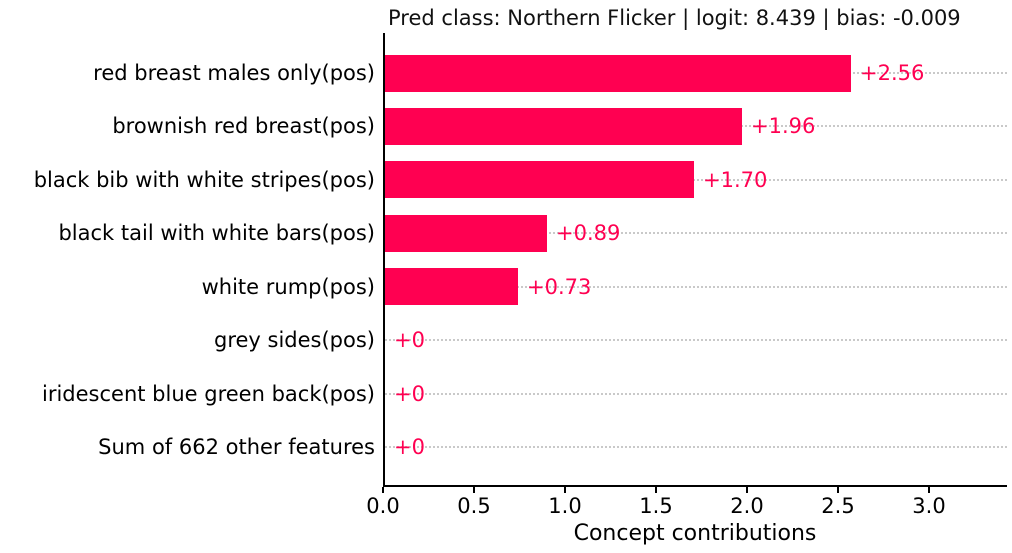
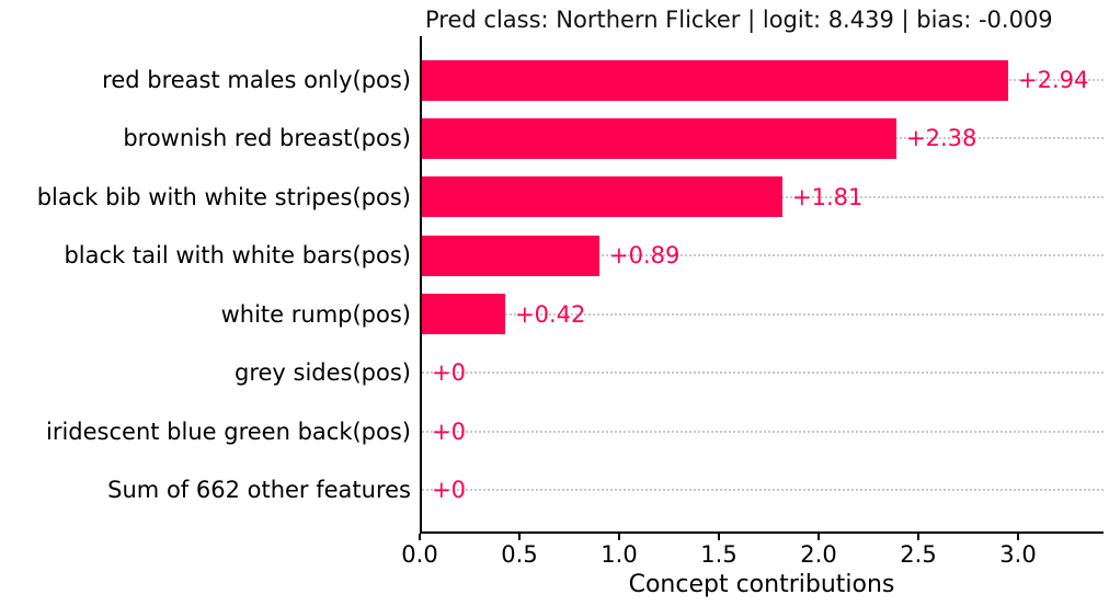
red breast males only(pos): +2.56 -> +2.94
brownish red breast(pos): +1.96 -> +2.38
black bib with white stripes(pos): +1.70 -> +1.81
white rump(pos): +0.73 -> +0.42
